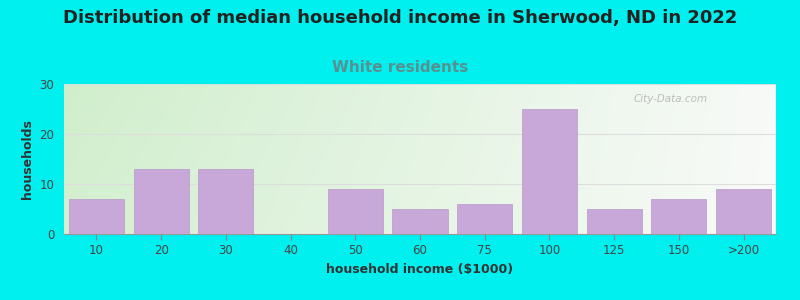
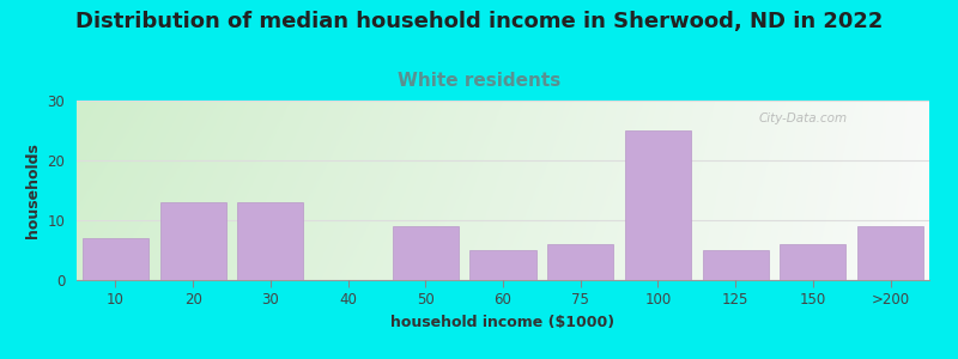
150: 7 -> 6
